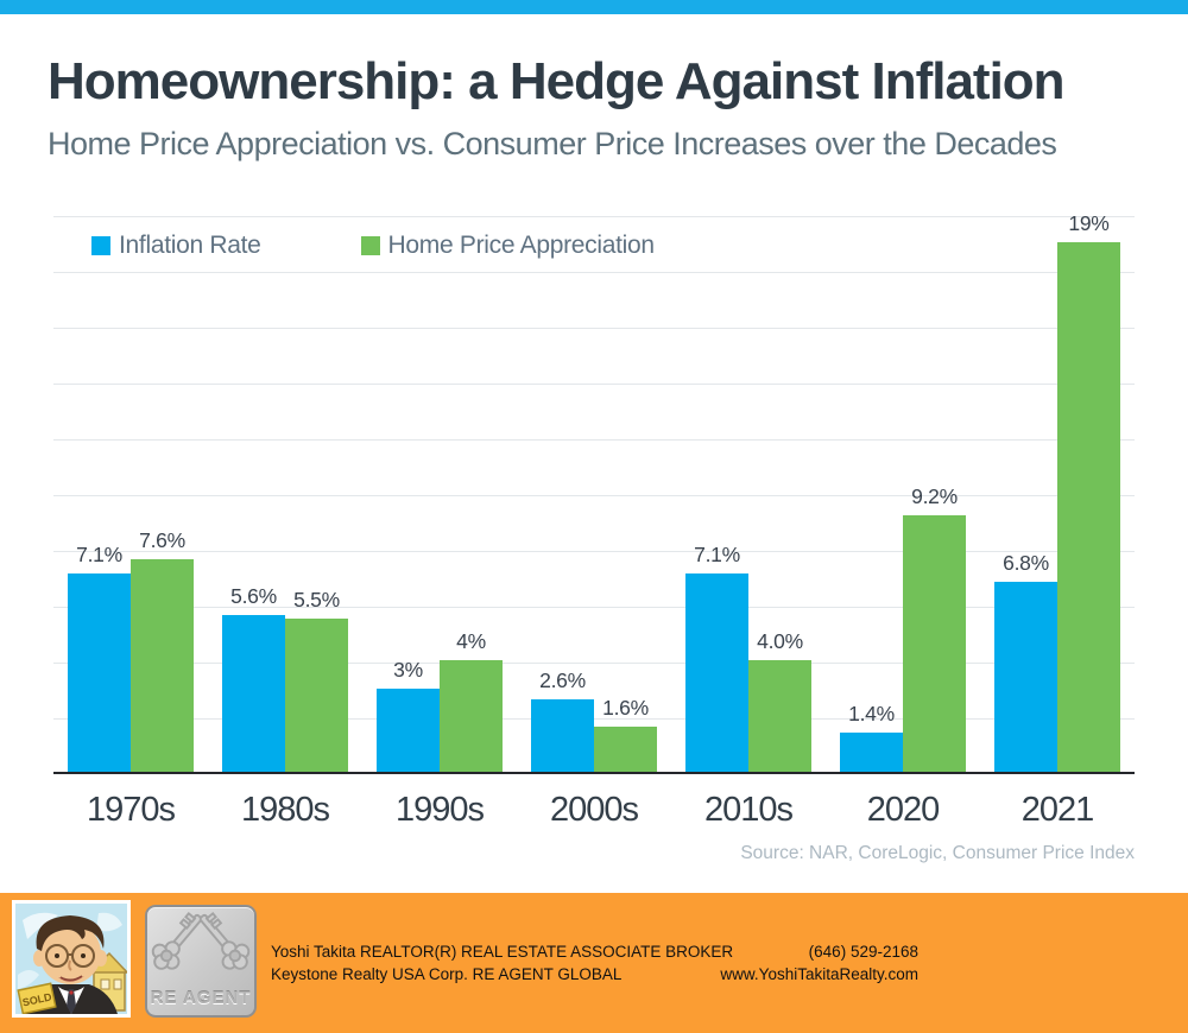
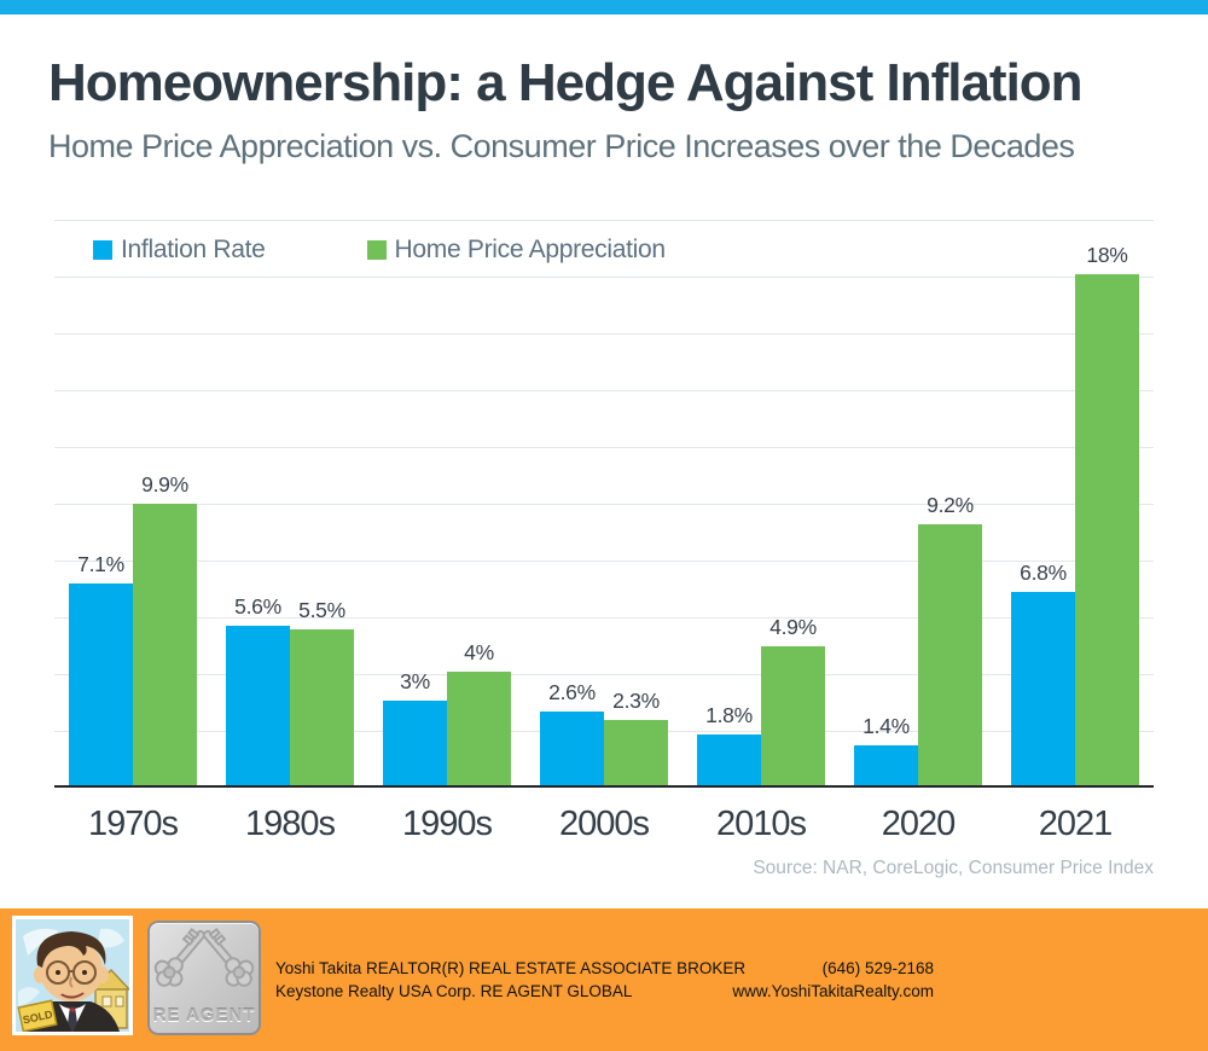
Home Price Appreciation/1970s: 7.6% -> 9.9%
Home Price Appreciation/2000s: 1.6% -> 2.3%
Inflation Rate/2010s: 7.1% -> 1.8%
Home Price Appreciation/2010s: 4.0% -> 4.9%
Home Price Appreciation/2021: 19% -> 18%
